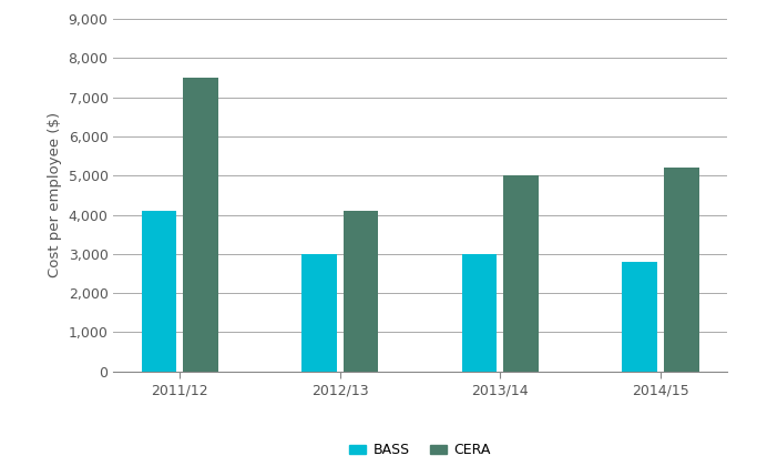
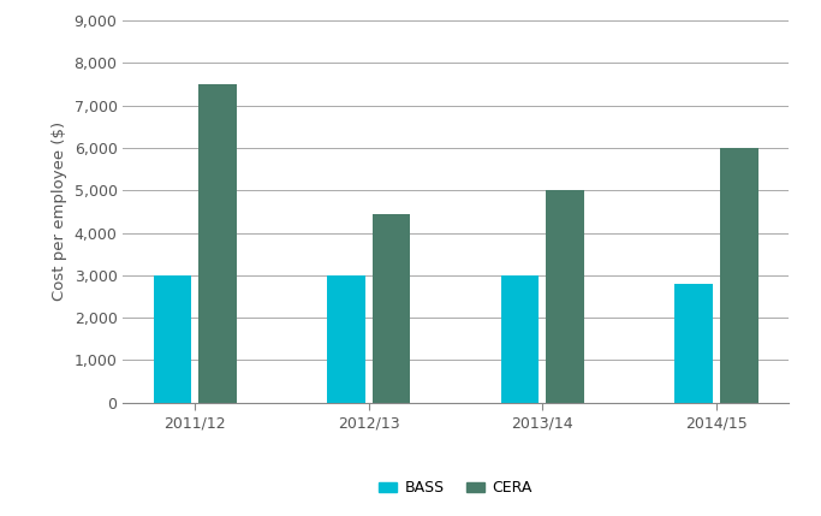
BASS/2011/12: 4,100 -> 3,000
CERA/2012/13: 4,100 -> 4,450
CERA/2014/15: 5,200 -> 6,000
